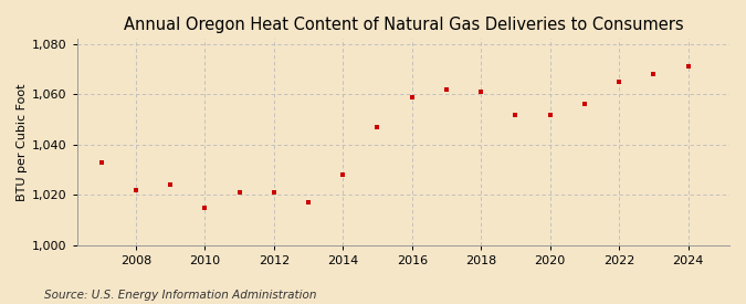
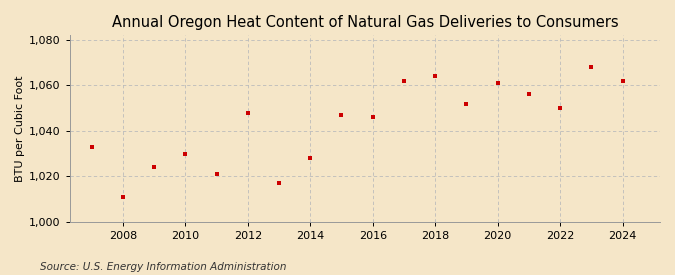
2008: 1,022 -> 1,011
2010: 1,015 -> 1,030
2012: 1,021 -> 1,048
2016: 1,059 -> 1,046
2018: 1,061 -> 1,064
2020: 1,052 -> 1,061
2022: 1,065 -> 1,050
2024: 1,071 -> 1,062
